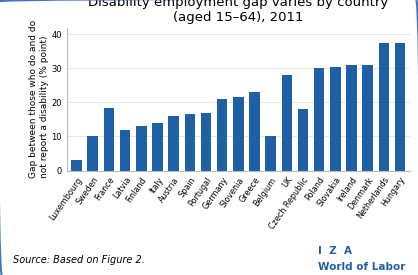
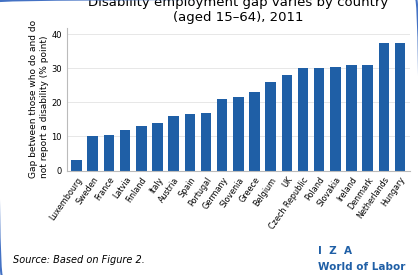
France: 18.5 -> 10.5
Belgium: 10.0 -> 26.0
Czech Republic: 18.0 -> 30.0
